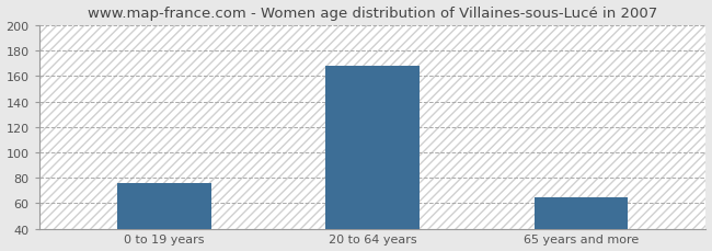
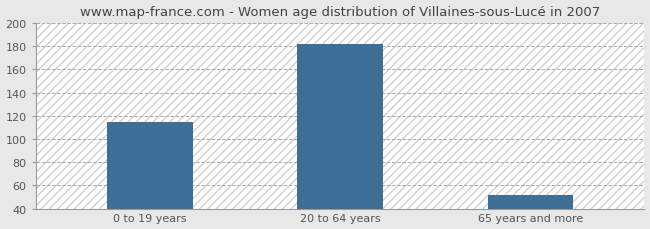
0 to 19 years: 76 -> 115
20 to 64 years: 168 -> 182
65 years and more: 65 -> 52
